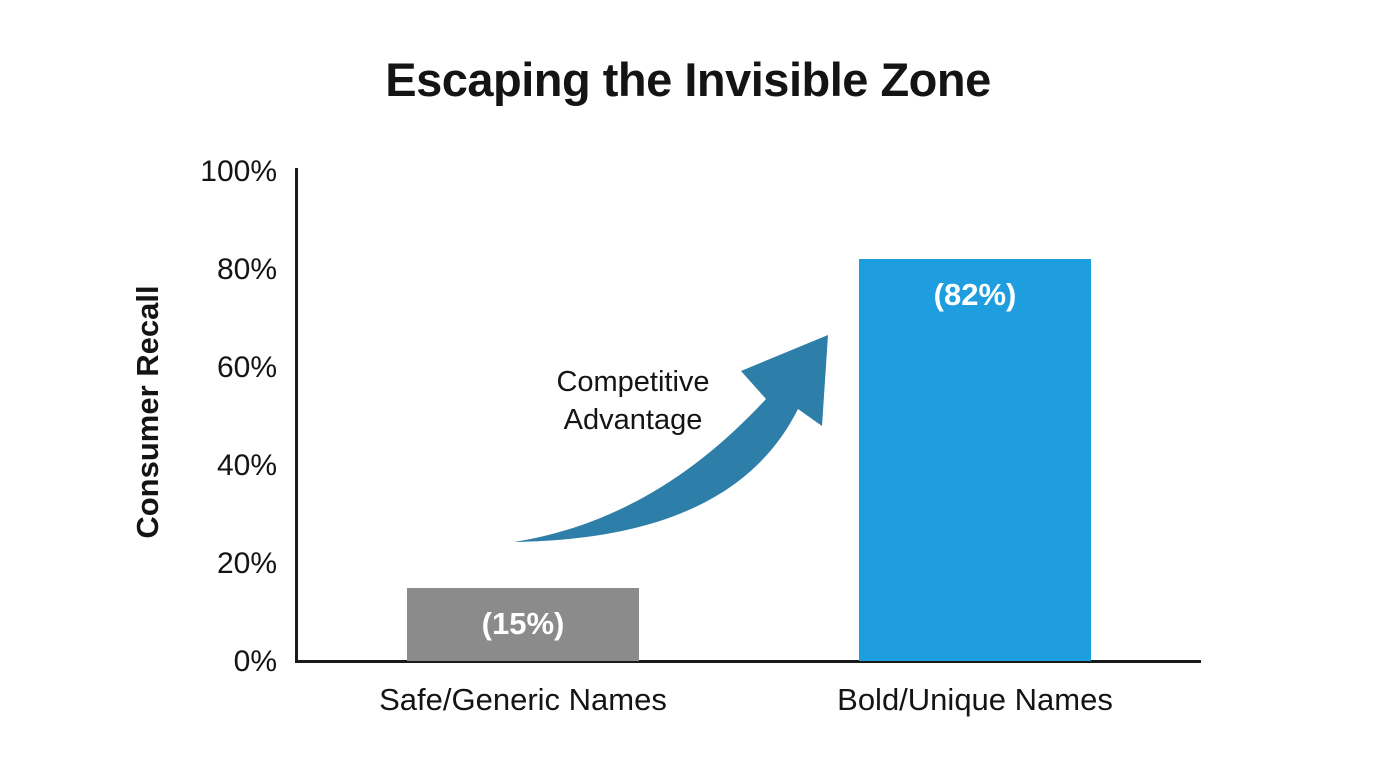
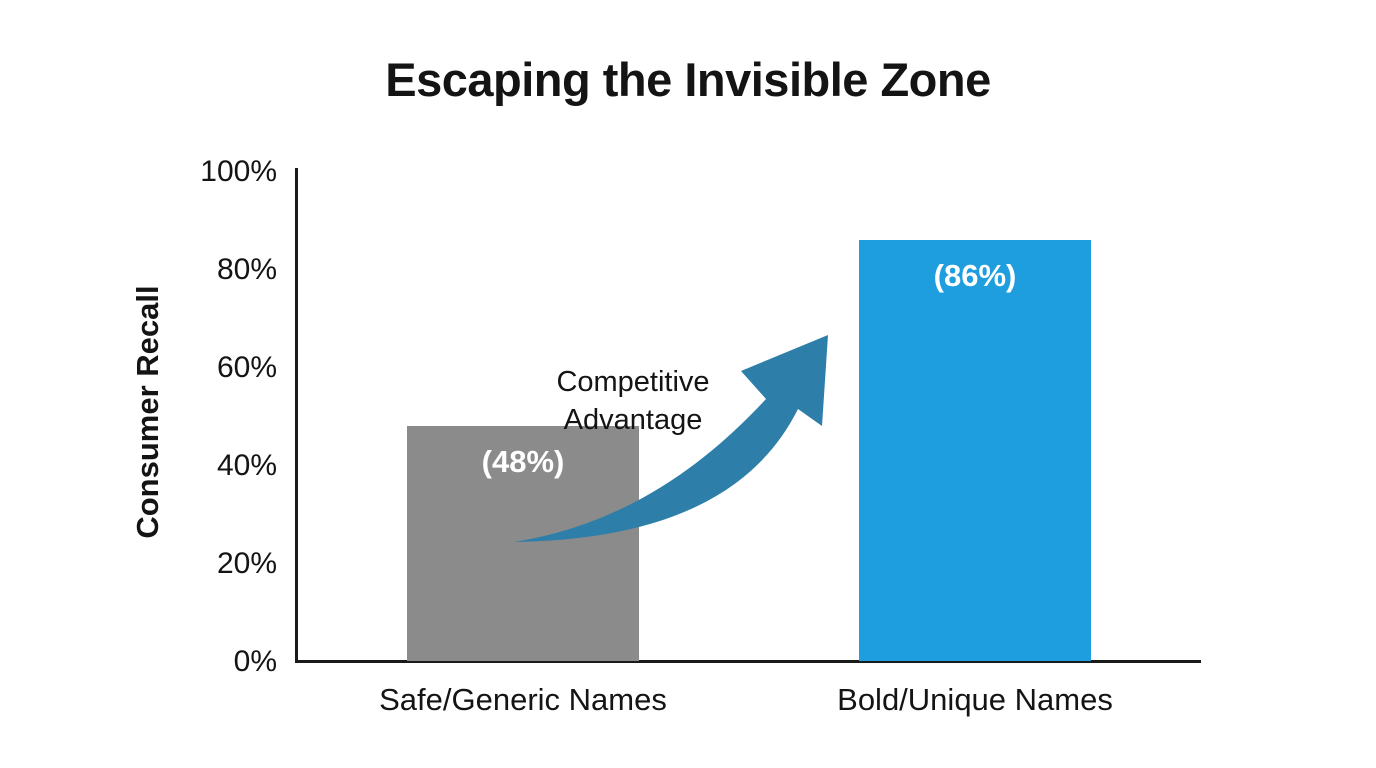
Safe/Generic Names: 15% -> 48%
Bold/Unique Names: 82% -> 86%
